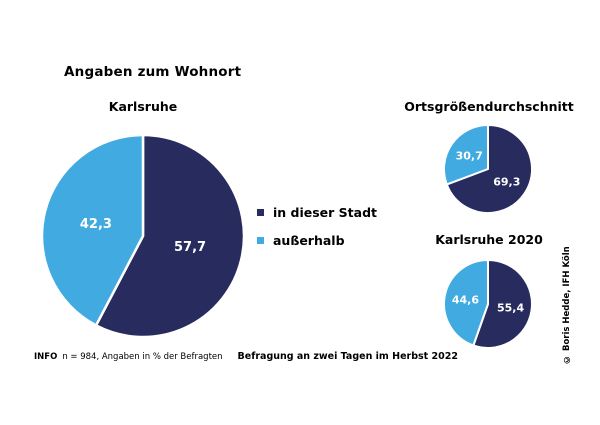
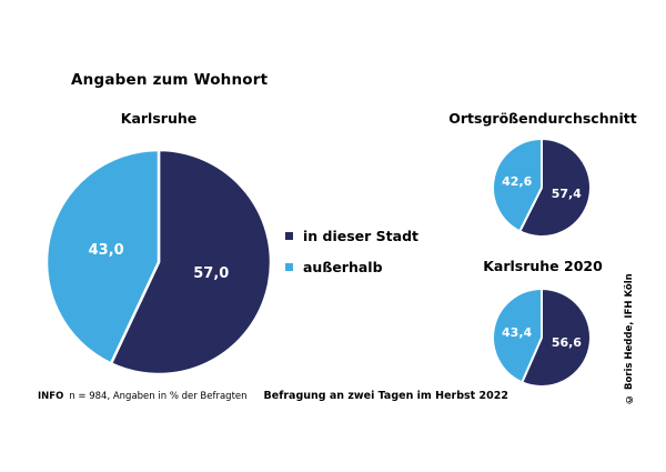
Karlsruhe/in dieser Stadt: 57,7 -> 57,0
Karlsruhe/außerhalb: 42,3 -> 43,0
Ortsgrößendurchschnitt/in dieser Stadt: 69,3 -> 57,4
Ortsgrößendurchschnitt/außerhalb: 30,7 -> 42,6
Karlsruhe 2020/in dieser Stadt: 55,4 -> 56,6
Karlsruhe 2020/außerhalb: 44,6 -> 43,4
